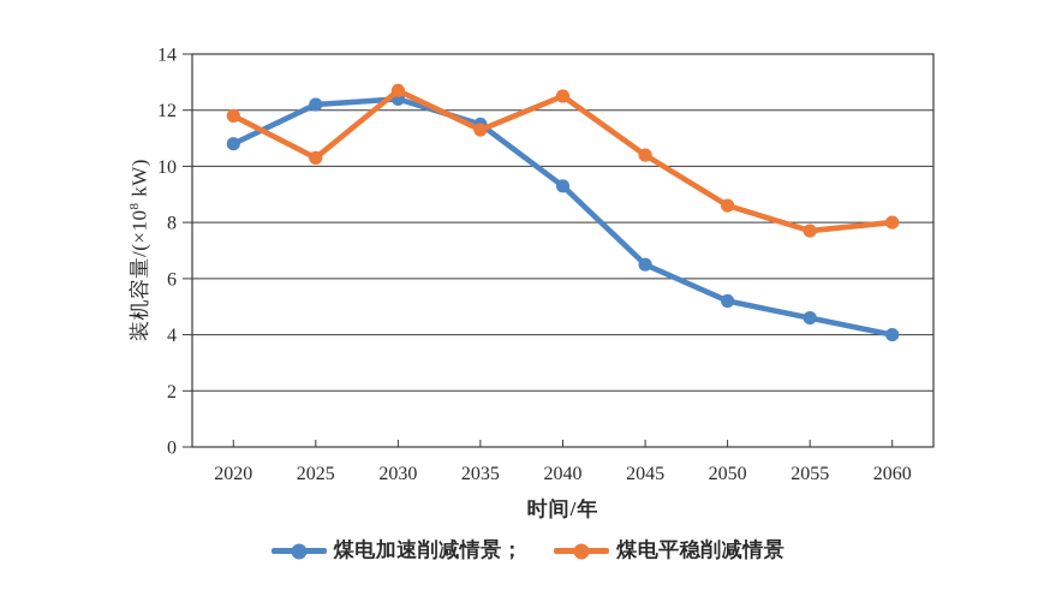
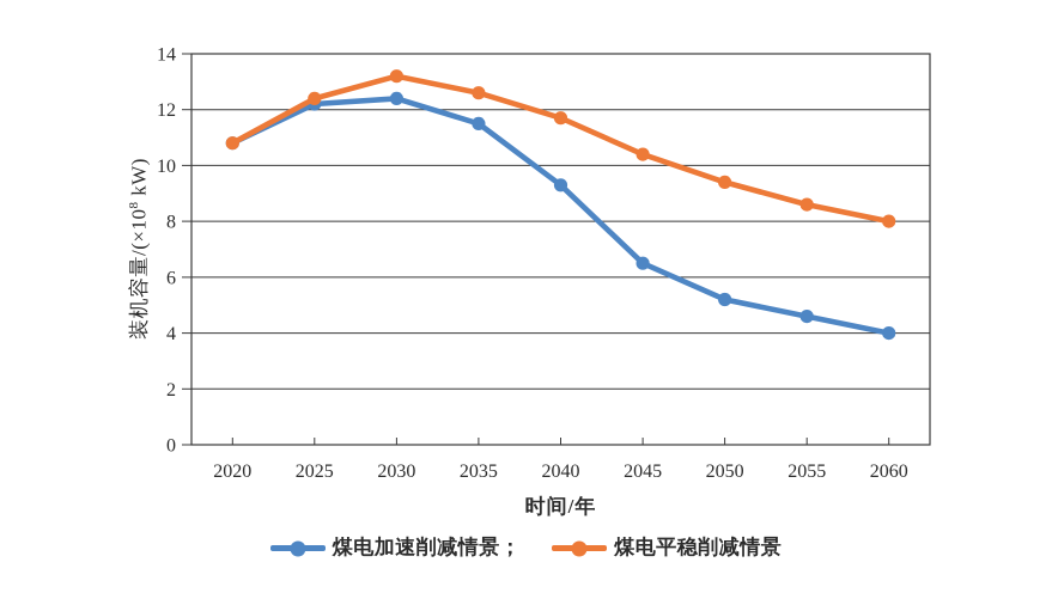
煤电平稳削减情景/2020: 11.8 -> 10.8
煤电平稳削减情景/2025: 10.3 -> 12.4
煤电平稳削减情景/2030: 12.7 -> 13.2
煤电平稳削减情景/2035: 11.3 -> 12.6
煤电平稳削减情景/2040: 12.5 -> 11.7
煤电平稳削减情景/2050: 8.6 -> 9.4
煤电平稳削减情景/2055: 7.7 -> 8.6
